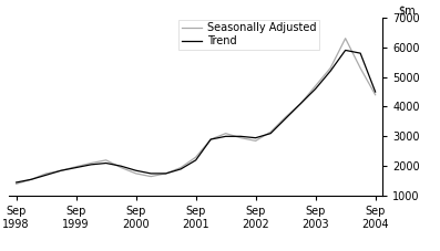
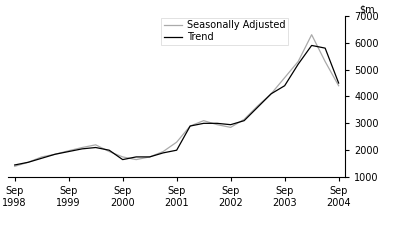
Trend/Sep 2000: 1850 -> 1650
Trend/Sep 2001: 2200 -> 2000
Trend/Sep 2003: 4600 -> 4400
